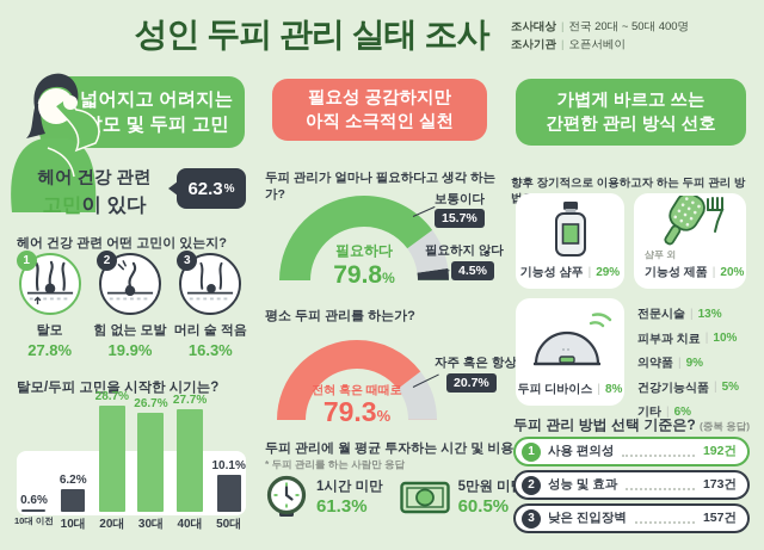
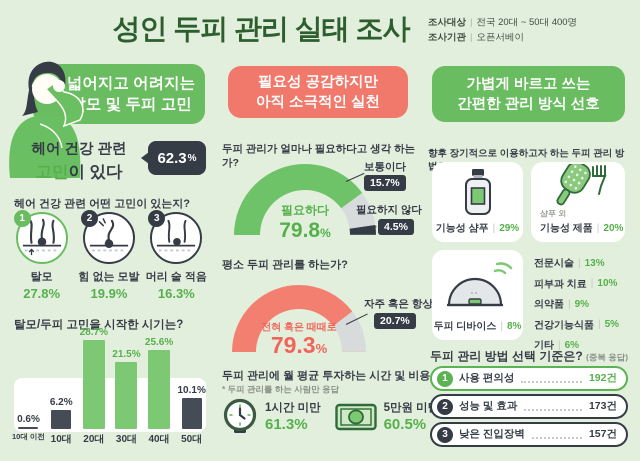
탈모/두피 고민을 시작한 시기는?/30대: 26.7% -> 21.5%
탈모/두피 고민을 시작한 시기는?/40대: 27.7% -> 25.6%
